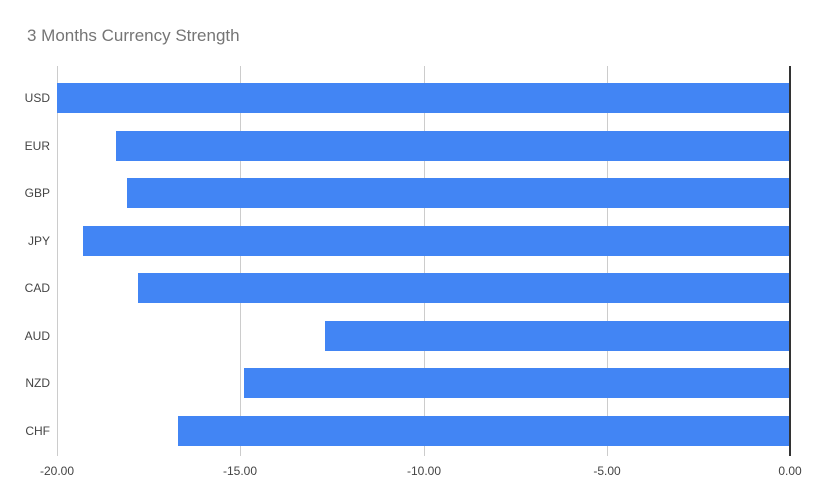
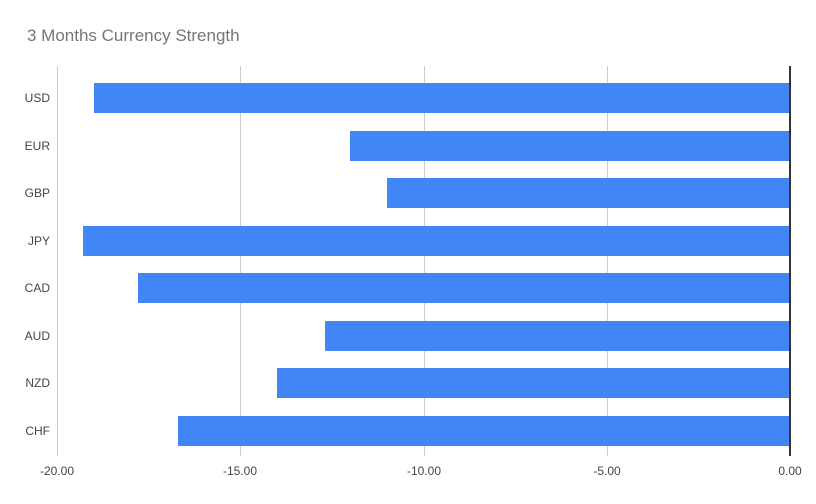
USD: -20.0 -> -19.0
EUR: -18.4 -> -12.0
GBP: -18.1 -> -11.0
NZD: -14.9 -> -14.0
